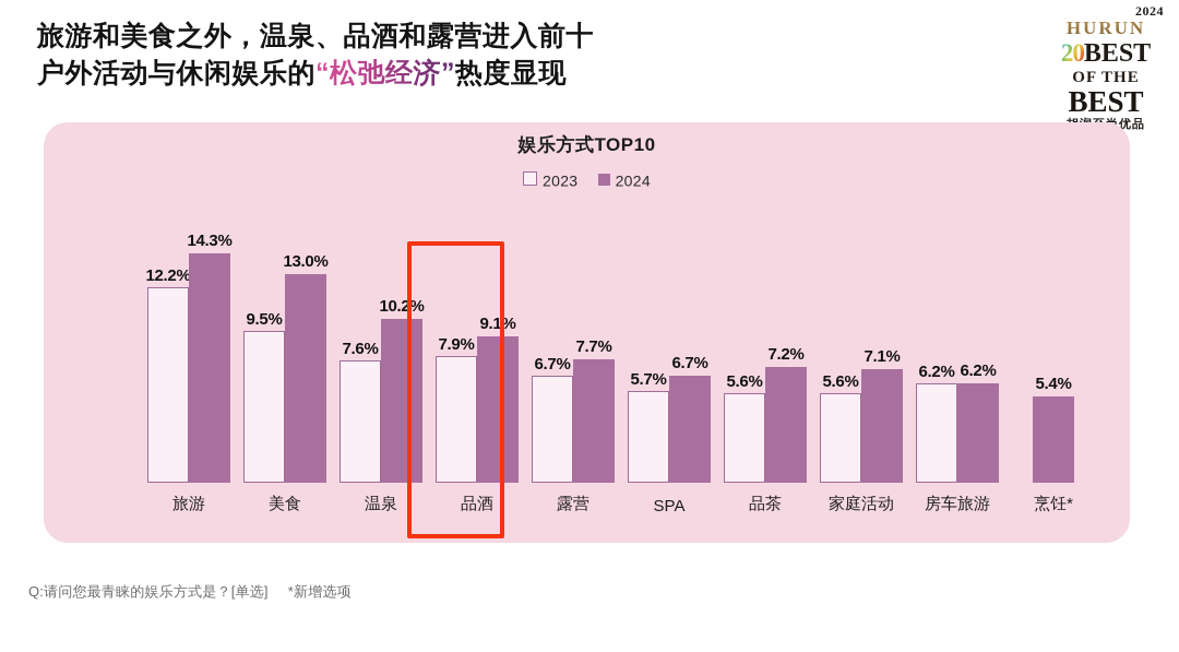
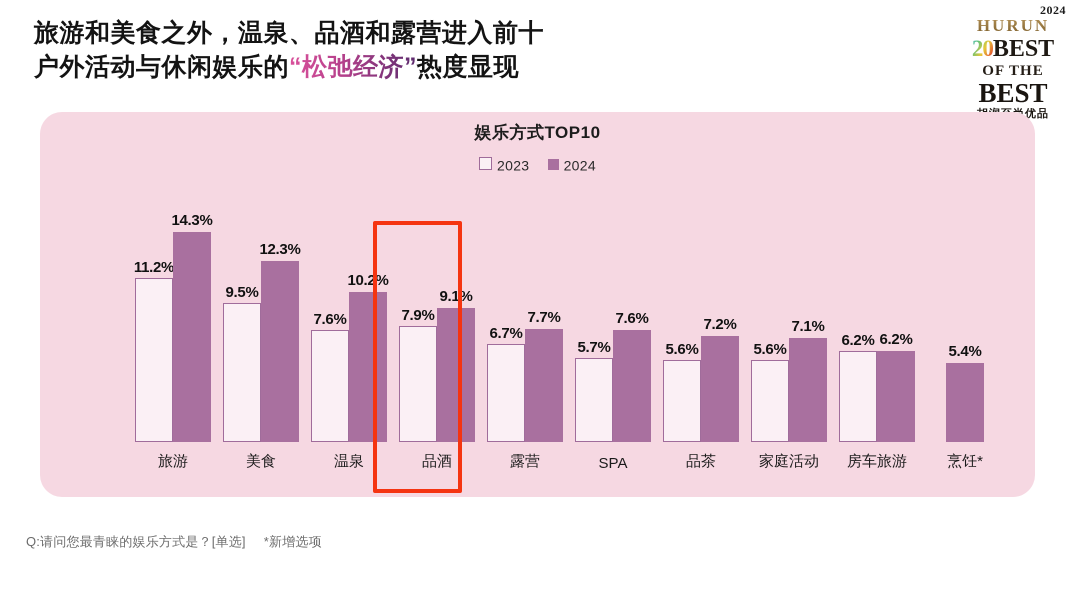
2023/旅游: 12.2% -> 11.2%
2024/美食: 13.0% -> 12.3%
2024/SPA: 6.7% -> 7.6%
